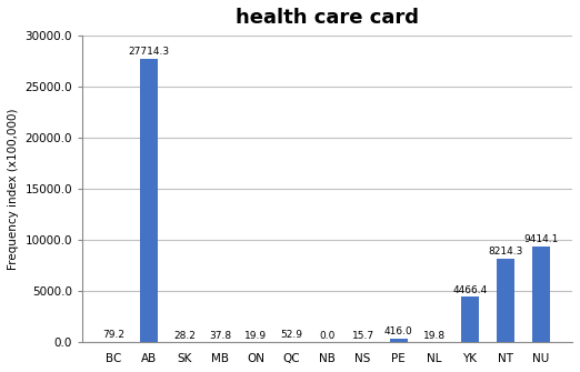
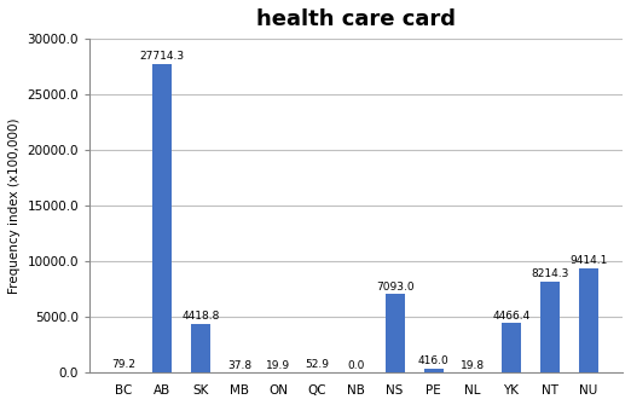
SK: 28.2 -> 4418.8
NS: 15.7 -> 7093.0
